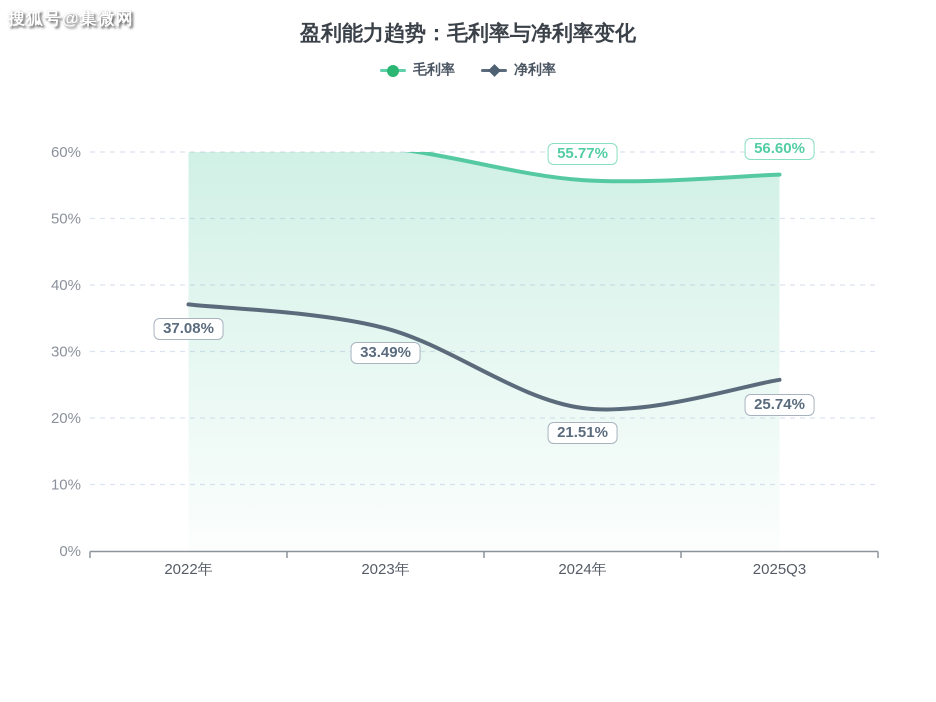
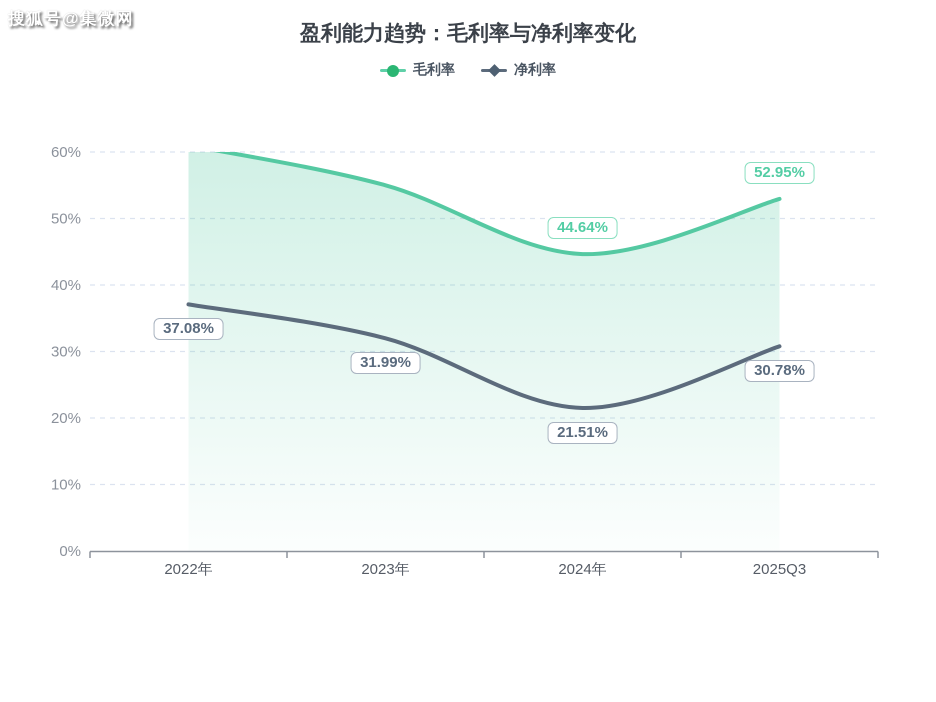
毛利率/2023年: 61% -> 55%
净利率/2023年: 33.49% -> 31.99%
毛利率/2024年: 55.77% -> 44.64%
毛利率/2025Q3: 56.60% -> 52.95%
净利率/2025Q3: 25.74% -> 30.78%
